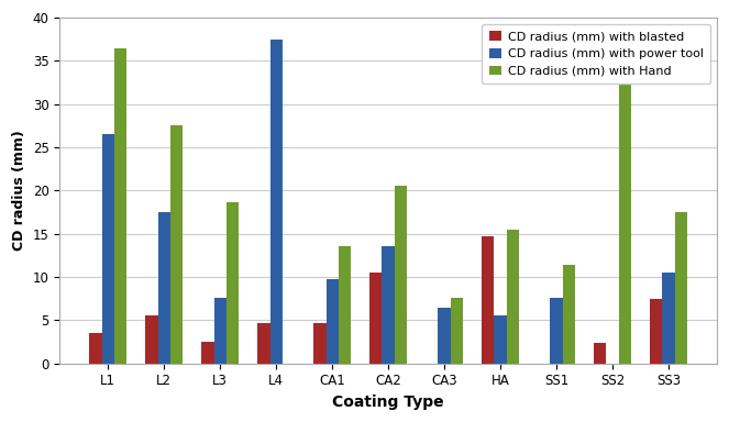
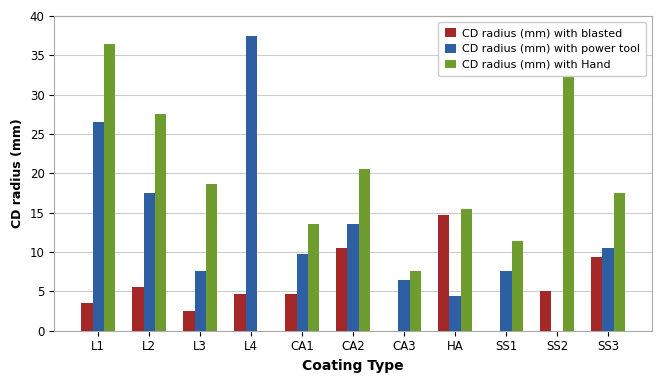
CD radius (mm) with power tool/HA: 5.6 -> 4.4
CD radius (mm) with blasted/SS2: 2.4 -> 5.0
CD radius (mm) with blasted/SS3: 7.5 -> 9.4
